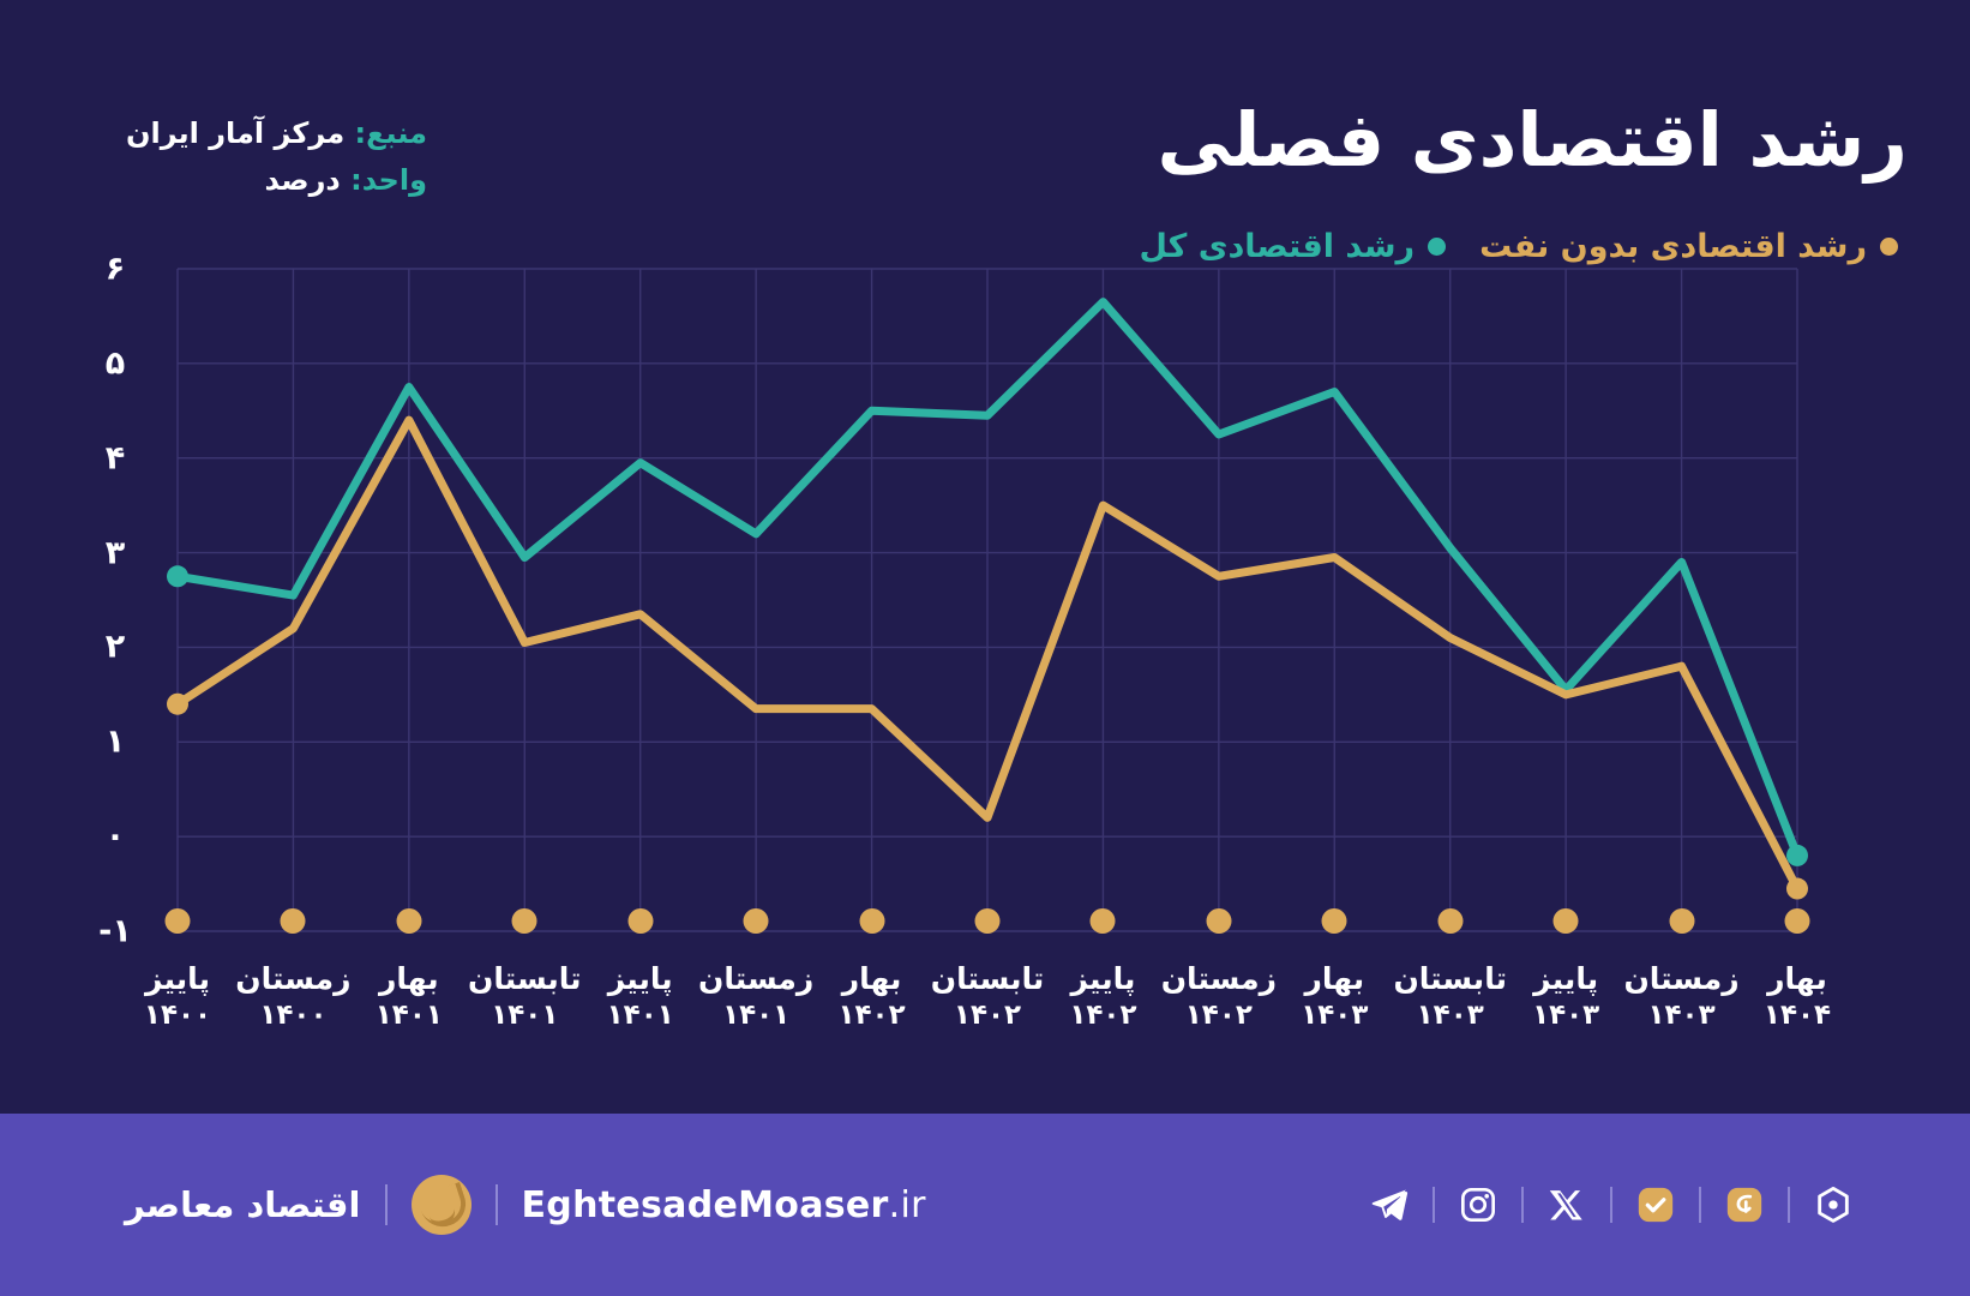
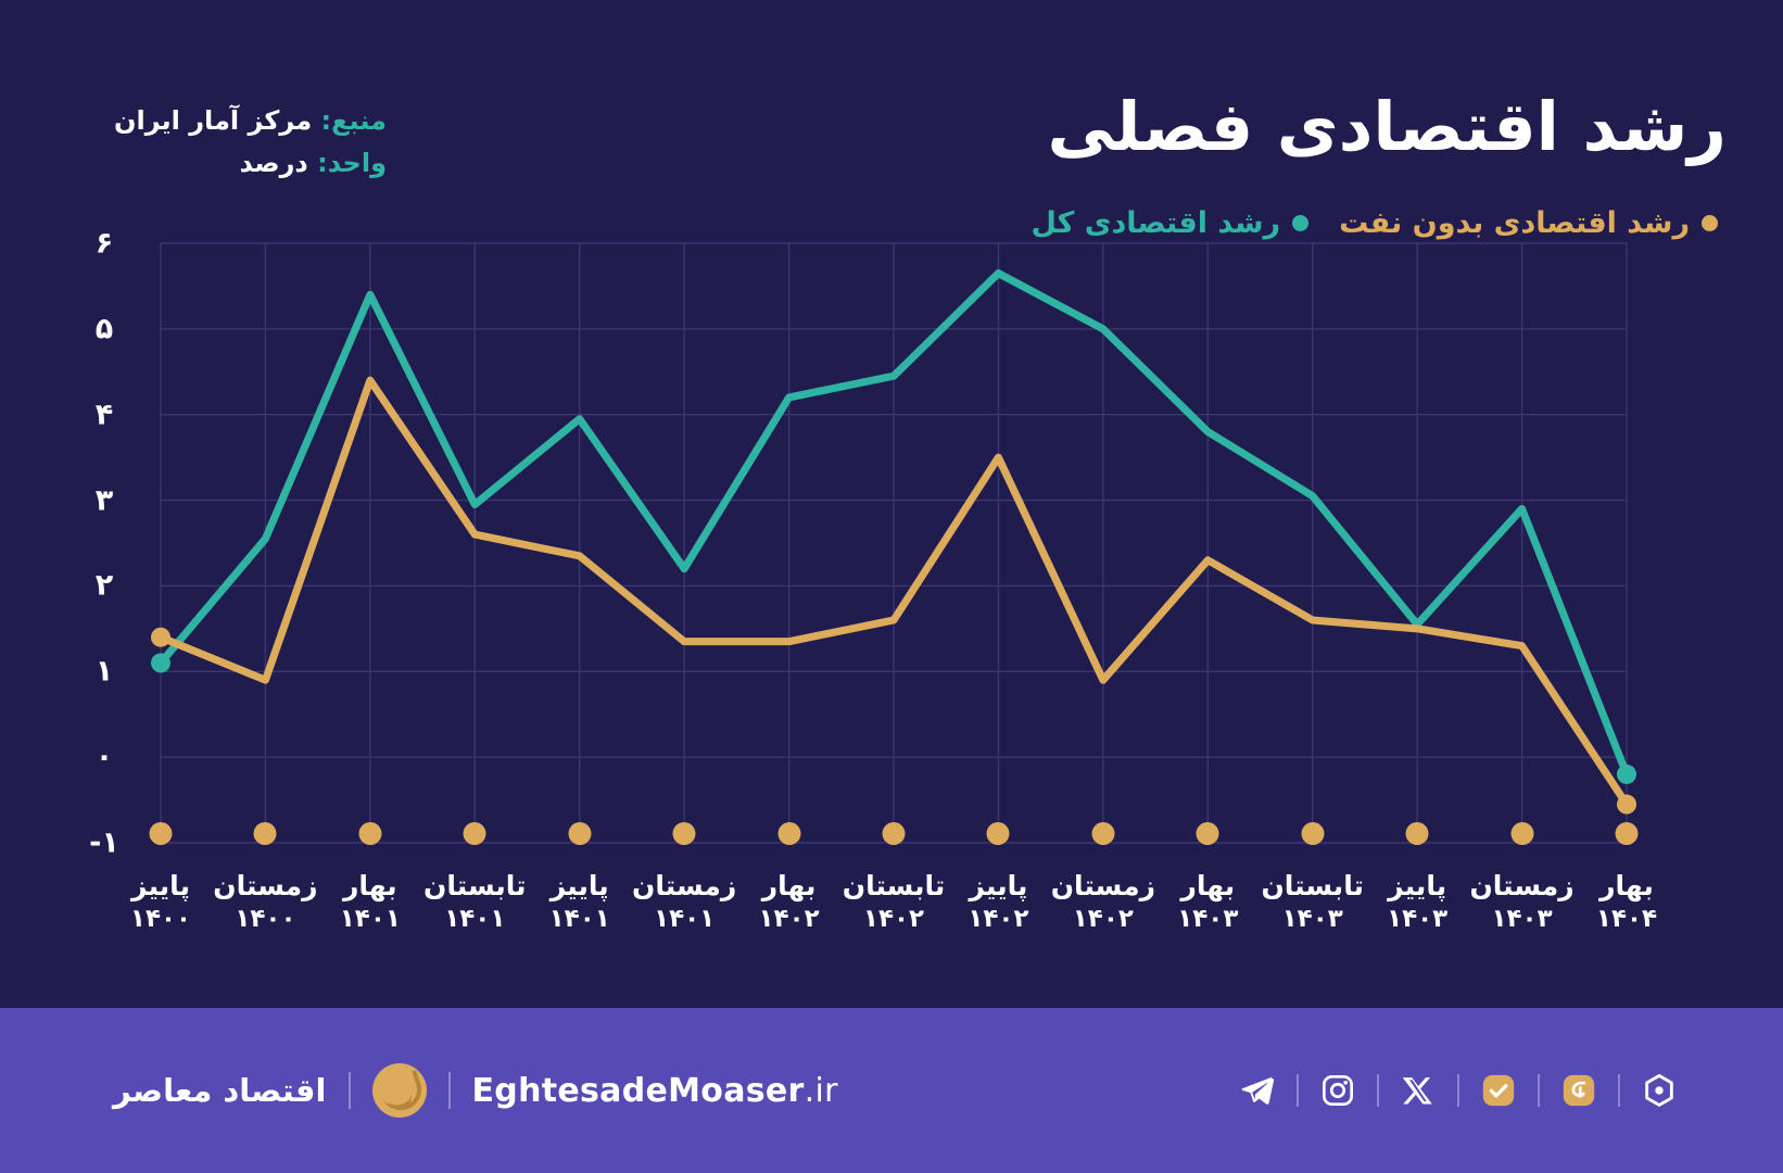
رشد اقتصادی کل/پاییز ۱۴۰۰: 2.8 -> 1.1
رشد اقتصادی بدون نفت/زمستان ۱۴۰۰: 2.2 -> 0.9
رشد اقتصادی کل/بهار ۱۴۰۱: 4.8 -> 5.4
رشد اقتصادی بدون نفت/تابستان ۱۴۰۱: 2.0 -> 2.6
رشد اقتصادی کل/زمستان ۱۴۰۱: 3.2 -> 2.2
رشد اقتصادی کل/بهار ۱۴۰۲: 4.5 -> 4.2
رشد اقتصادی بدون نفت/تابستان ۱۴۰۲: 0.2 -> 1.6
رشد اقتصادی کل/زمستان ۱۴۰۲: 4.2 -> 5.0
رشد اقتصادی بدون نفت/زمستان ۱۴۰۲: 2.8 -> 0.9
رشد اقتصادی کل/بهار ۱۴۰۳: 4.7 -> 3.8
رشد اقتصادی بدون نفت/بهار ۱۴۰۳: 3.0 -> 2.3
رشد اقتصادی بدون نفت/تابستان ۱۴۰۳: 2.1 -> 1.6
رشد اقتصادی بدون نفت/زمستان ۱۴۰۳: 1.8 -> 1.3
